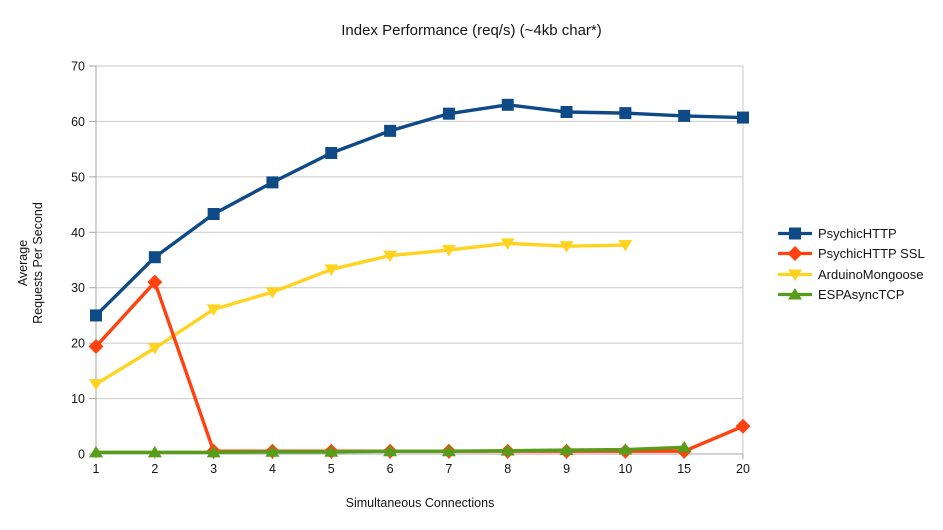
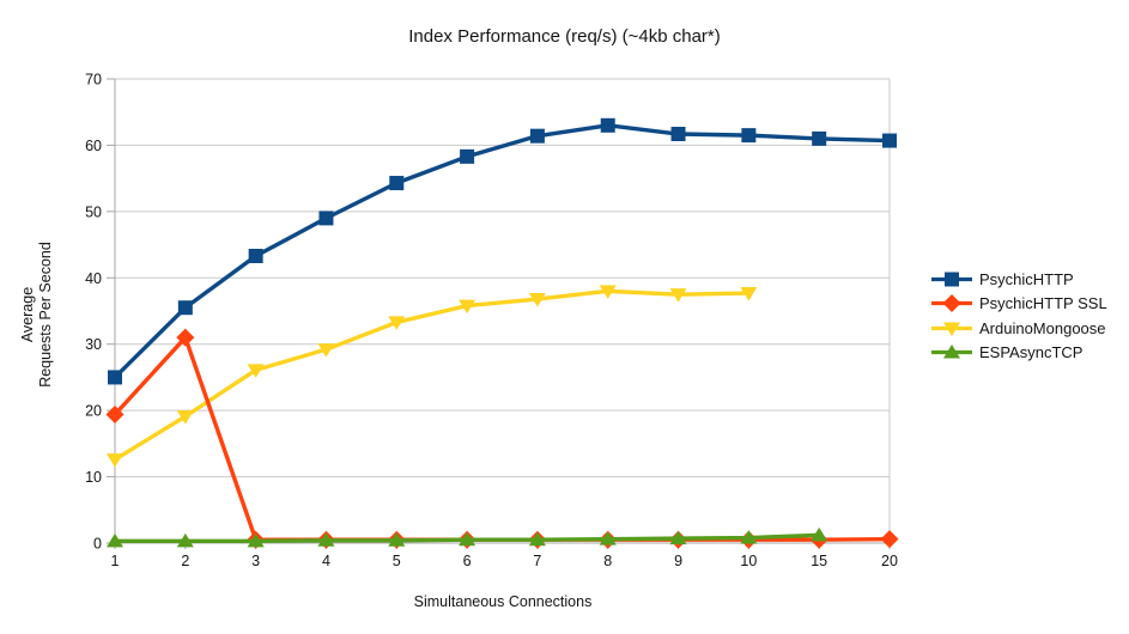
PsychicHTTP SSL/20: 5 -> 1
